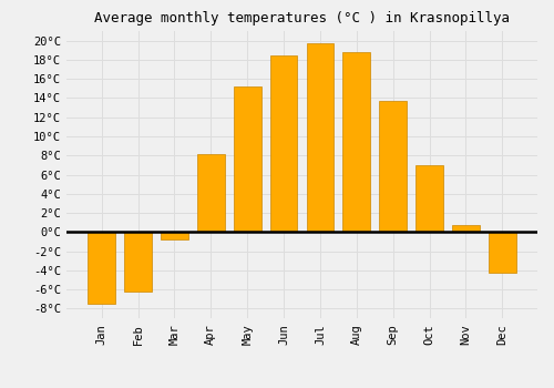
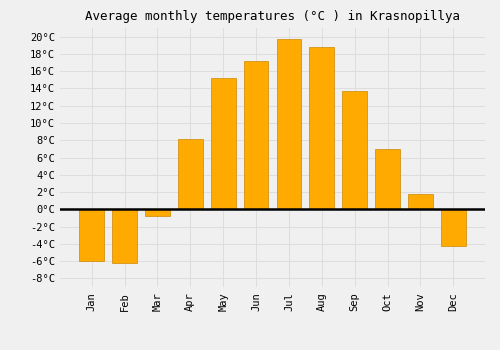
Jan: -7.5°C -> -6.0°C
Jun: 18.5°C -> 17.2°C
Nov: 0.7°C -> 1.8°C
